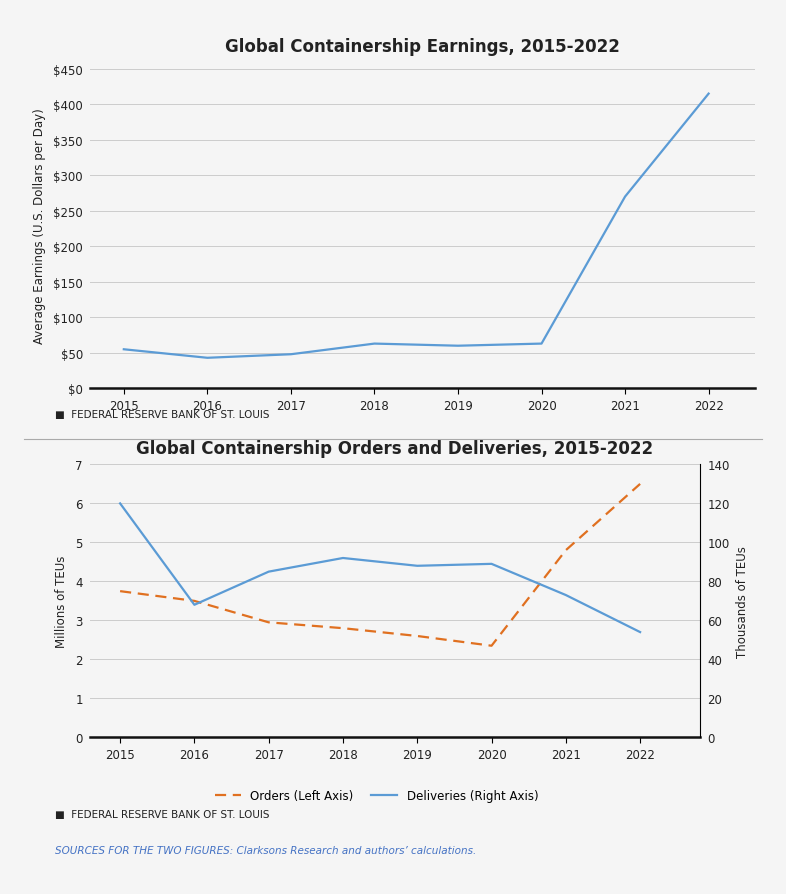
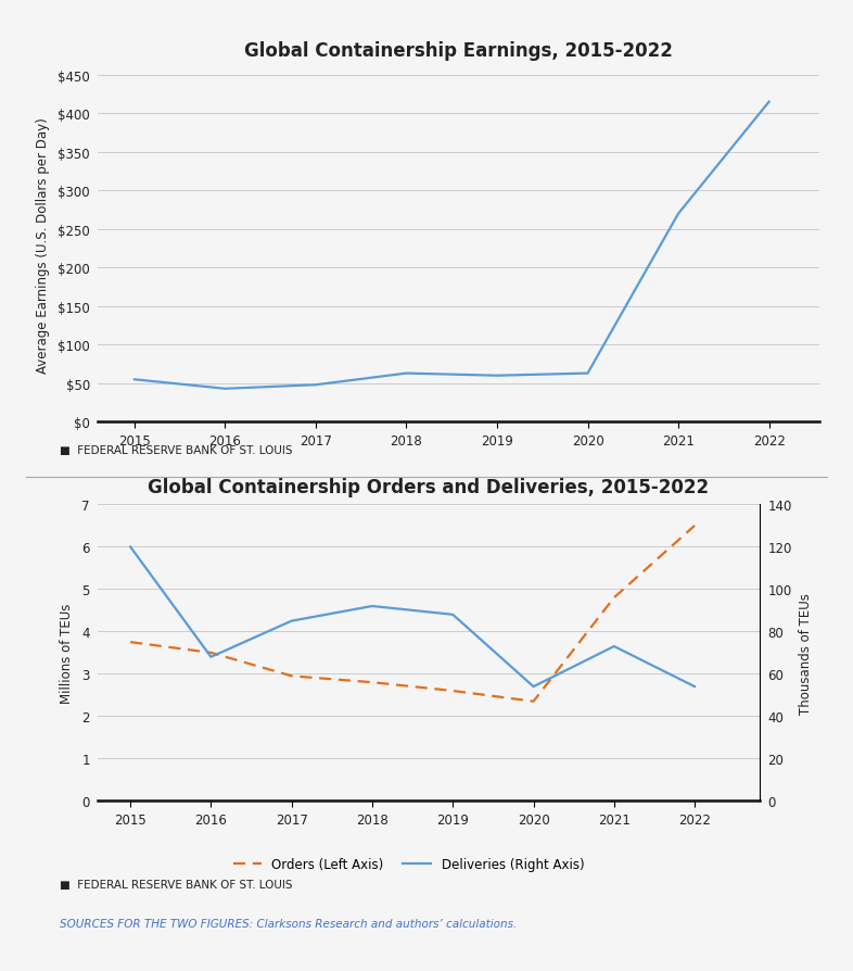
Global Containership Orders and Deliveries, 2015-2022/Deliveries (Right Axis)/2020: 89 -> 54
